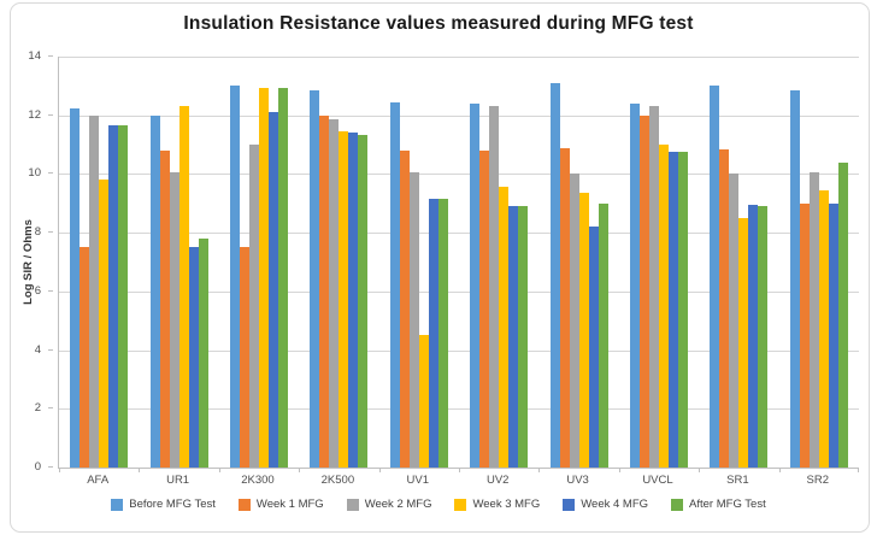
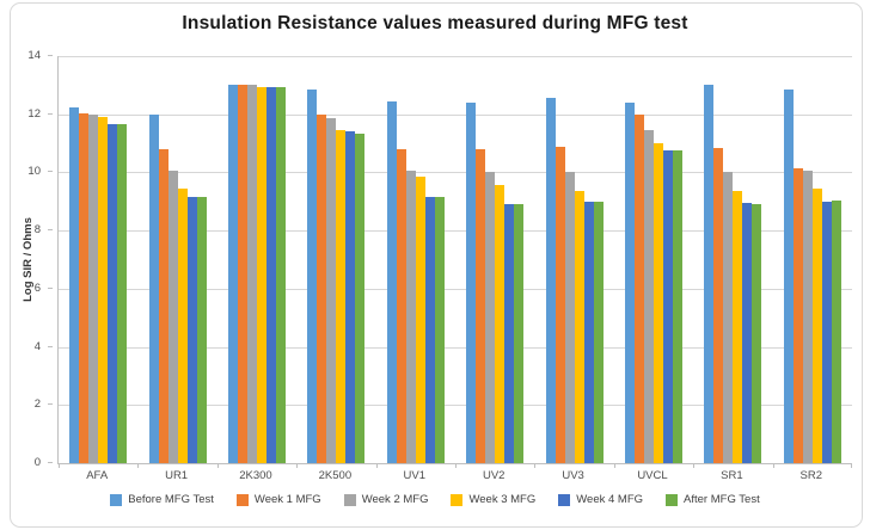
Week 1 MFG/AFA: 7.5 -> 12.1
Week 3 MFG/AFA: 9.8 -> 11.9
Week 3 MFG/UR1: 12.3 -> 9.4
Week 4 MFG/UR1: 7.5 -> 9.2
After MFG Test/UR1: 7.8 -> 9.2
Week 1 MFG/2K300: 7.5 -> 13.0
Week 2 MFG/2K300: 11.0 -> 13.0
Week 4 MFG/2K300: 12.1 -> 12.9
Week 3 MFG/UV1: 4.5 -> 9.8
Week 2 MFG/UV2: 12.3 -> 10.0
Before MFG Test/UV3: 13.1 -> 12.6
Week 4 MFG/UV3: 8.2 -> 9.0
Week 2 MFG/UVCL: 12.3 -> 11.4
Week 3 MFG/SR1: 8.5 -> 9.3
Week 1 MFG/SR2: 9.0 -> 10.2
After MFG Test/SR2: 10.4 -> 9.1
